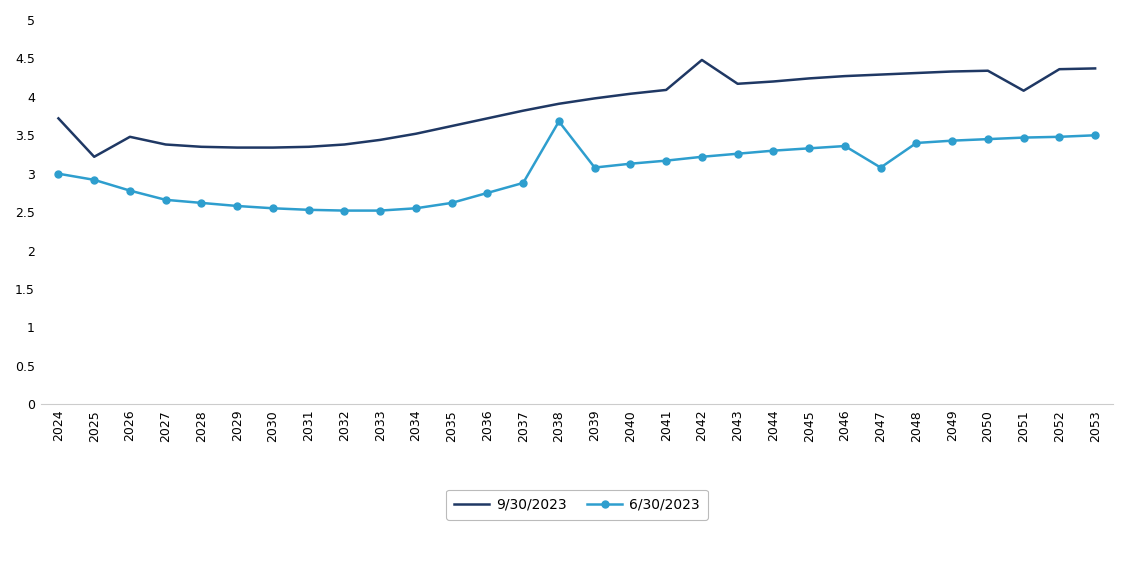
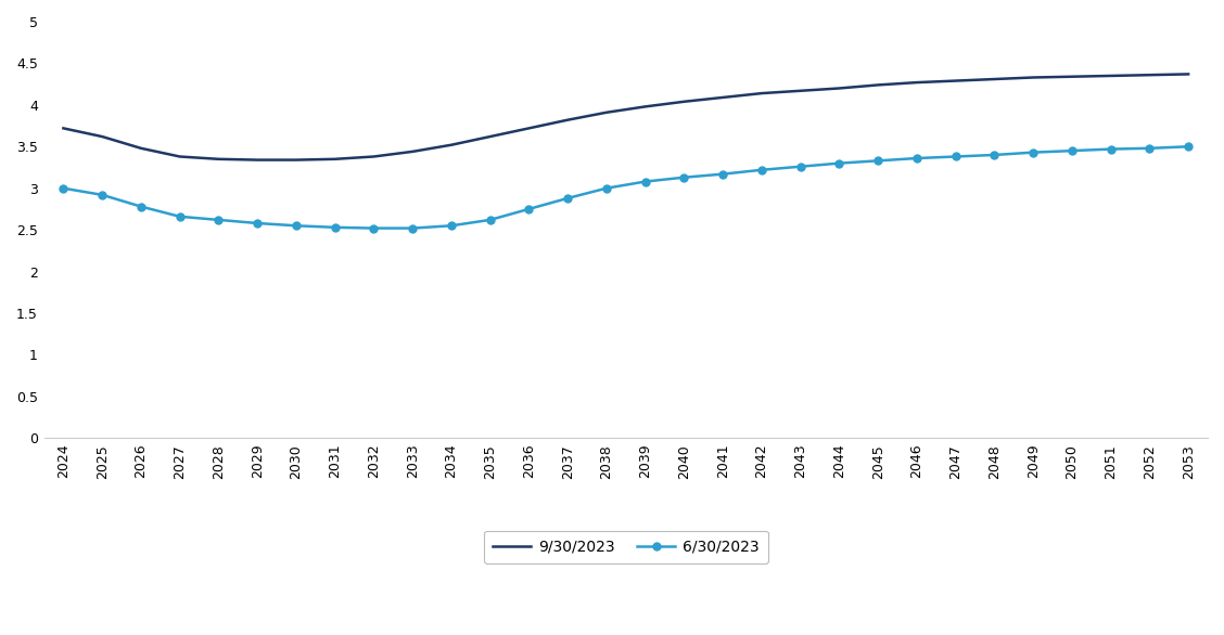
9/30/2023/2025: 3.22 -> 3.62
6/30/2023/2038: 3.68 -> 3.00
9/30/2023/2042: 4.48 -> 4.14
6/30/2023/2047: 3.08 -> 3.38
9/30/2023/2051: 4.08 -> 4.35
